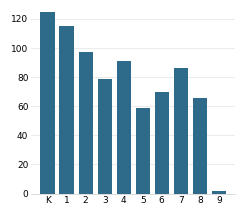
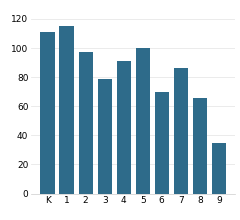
K: 125 -> 111
5: 59 -> 100
9: 2 -> 35
